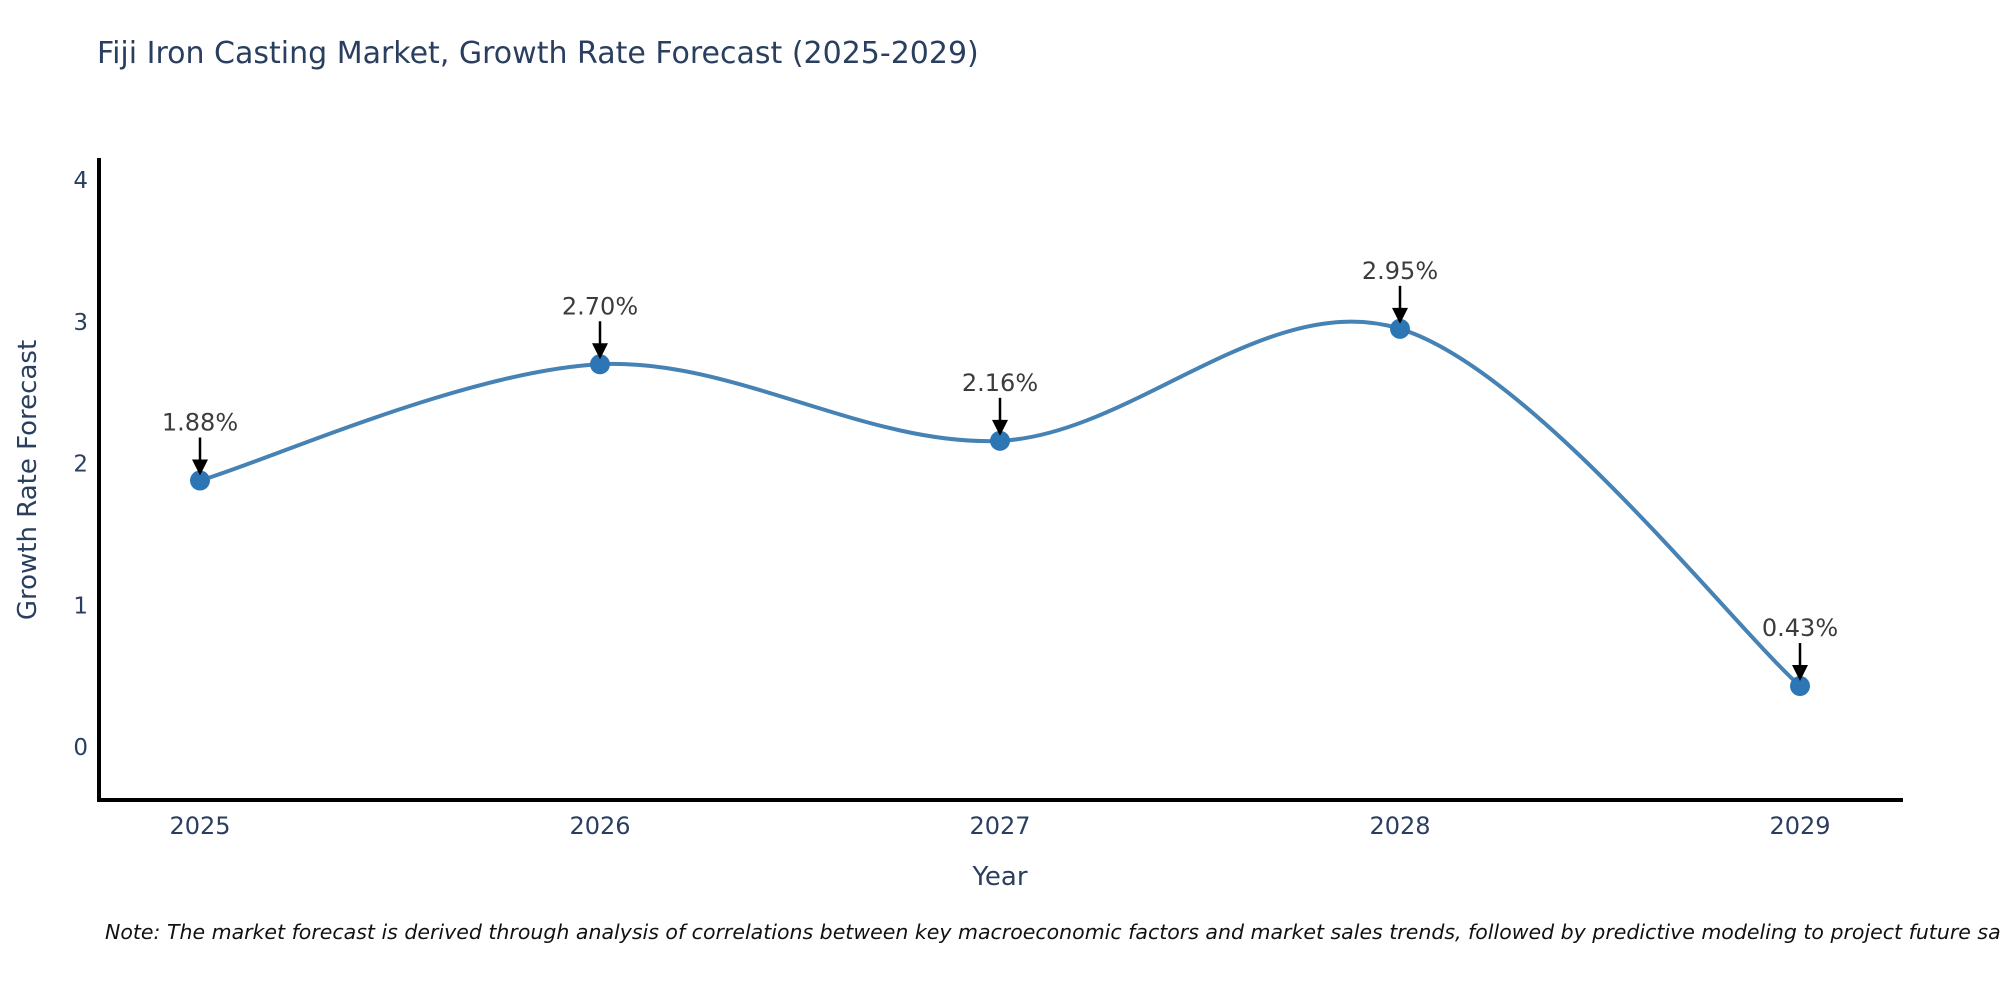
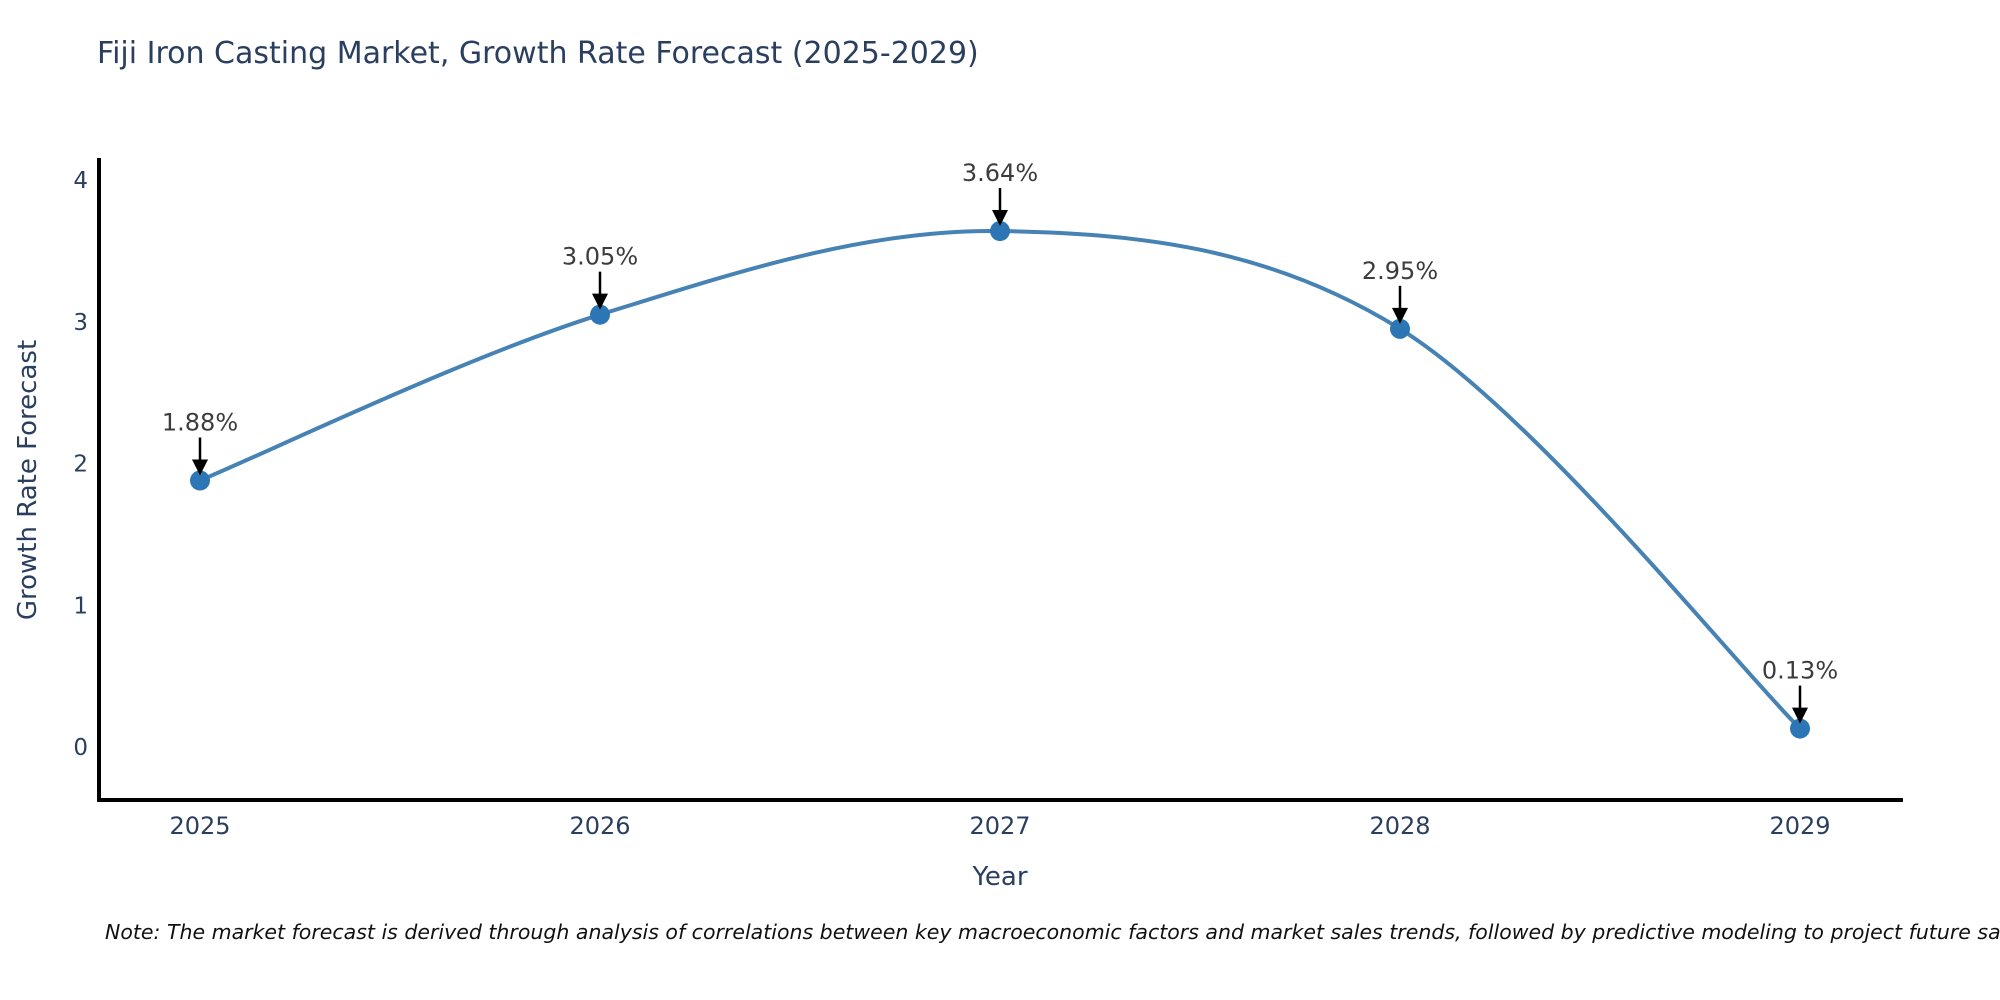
2026: 2.70% -> 3.05%
2027: 2.16% -> 3.64%
2029: 0.43% -> 0.13%
